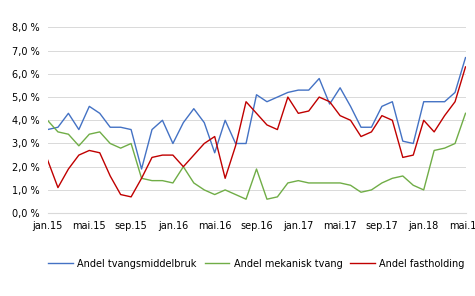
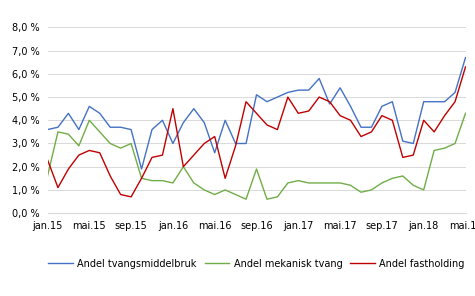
Andel mekanisk tvang/jan.15: 4,0 % -> 1,6 %
Andel mekanisk tvang/mai.15: 3,4 % -> 4,0 %
Andel fastholding/jan.16: 2,5 % -> 4,5 %
